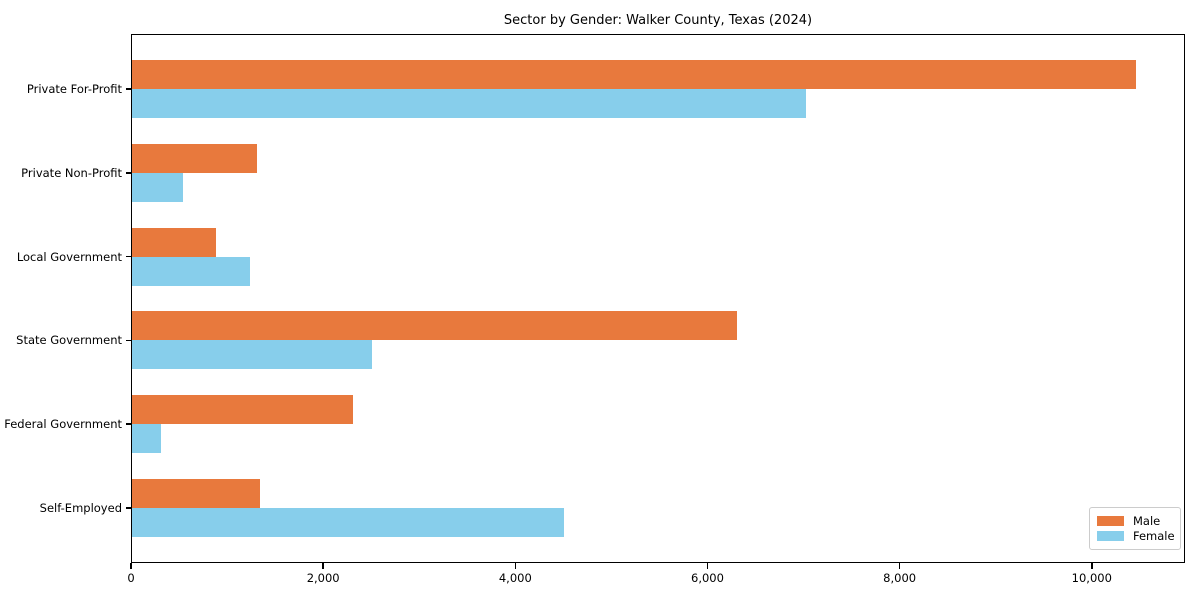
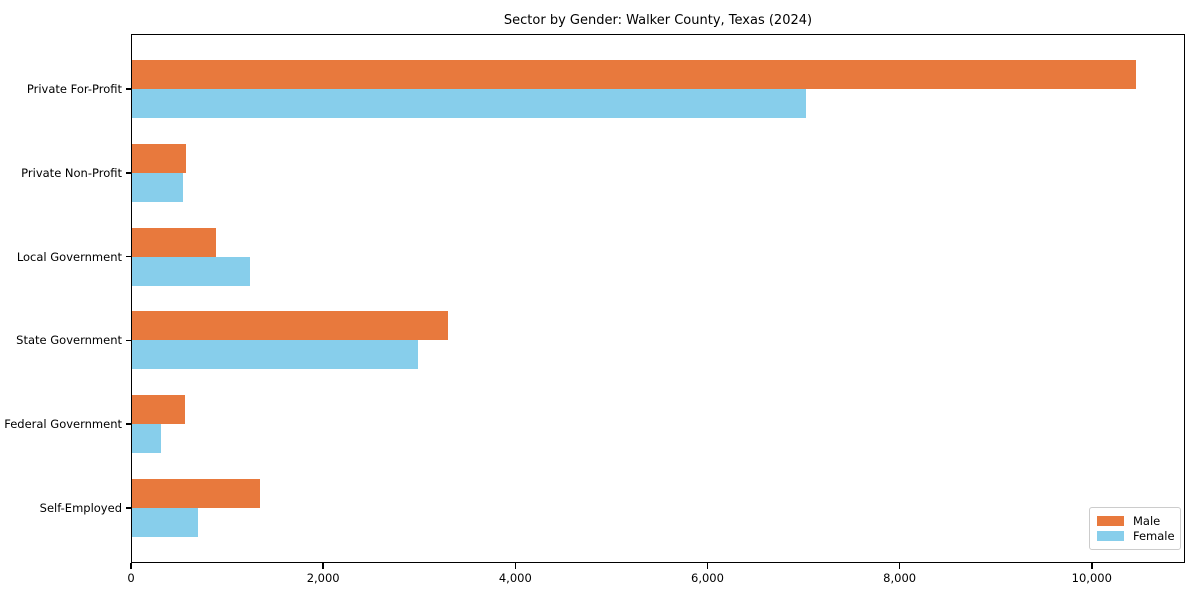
Male/Private Non-Profit: 1300 -> 600
Male/State Government: 6300 -> 3300
Female/State Government: 2500 -> 3000
Male/Federal Government: 2300 -> 600
Female/Self-Employed: 4500 -> 700
